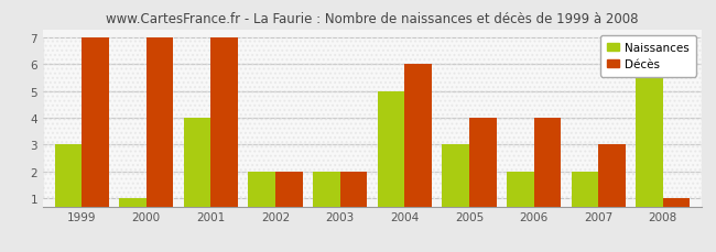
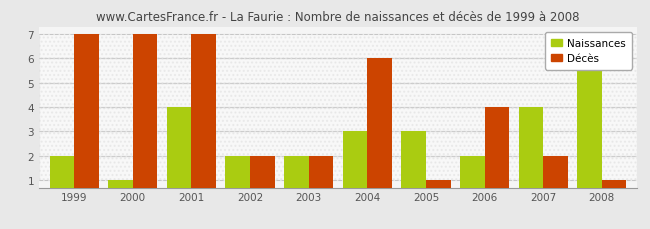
Naissances/1999: 3 -> 2
Naissances/2004: 5 -> 3
Décès/2005: 4 -> 1
Naissances/2007: 2 -> 4
Décès/2007: 3 -> 2
